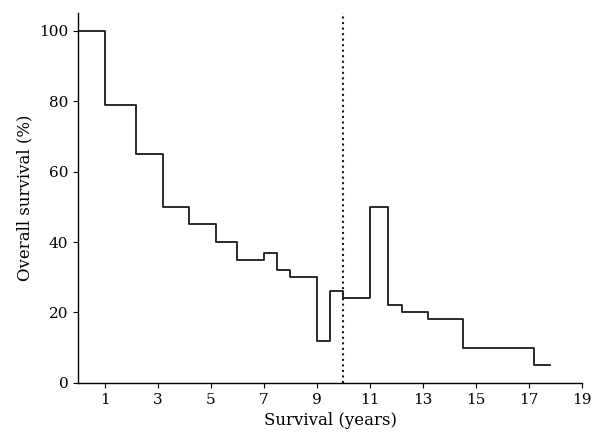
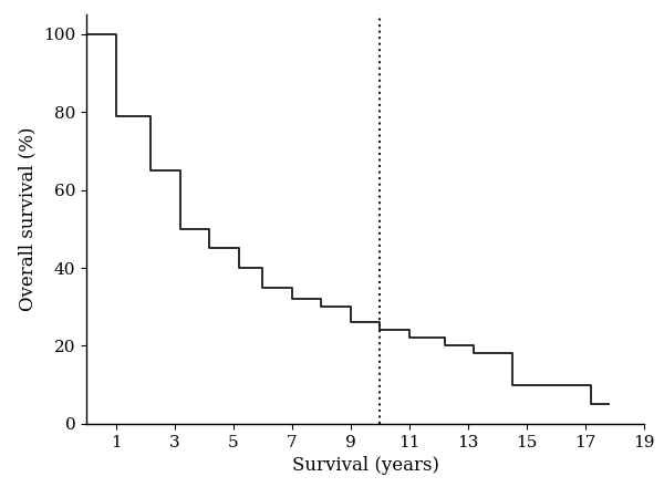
7: 37 -> 32
9: 12 -> 26
11: 50 -> 22
